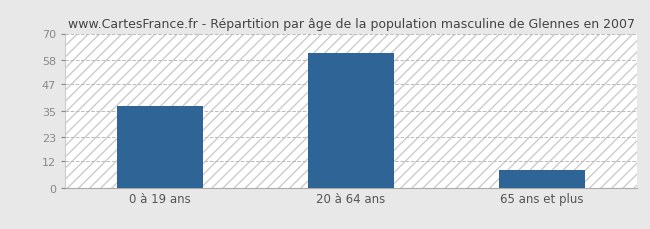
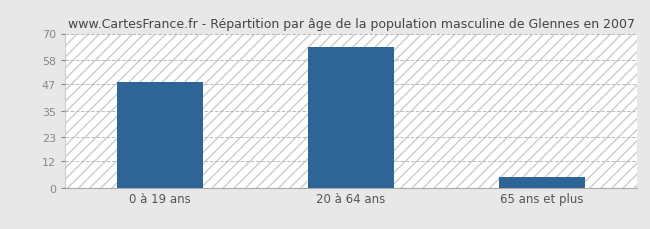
0 à 19 ans: 37 -> 48
20 à 64 ans: 61 -> 64
65 ans et plus: 8 -> 5
